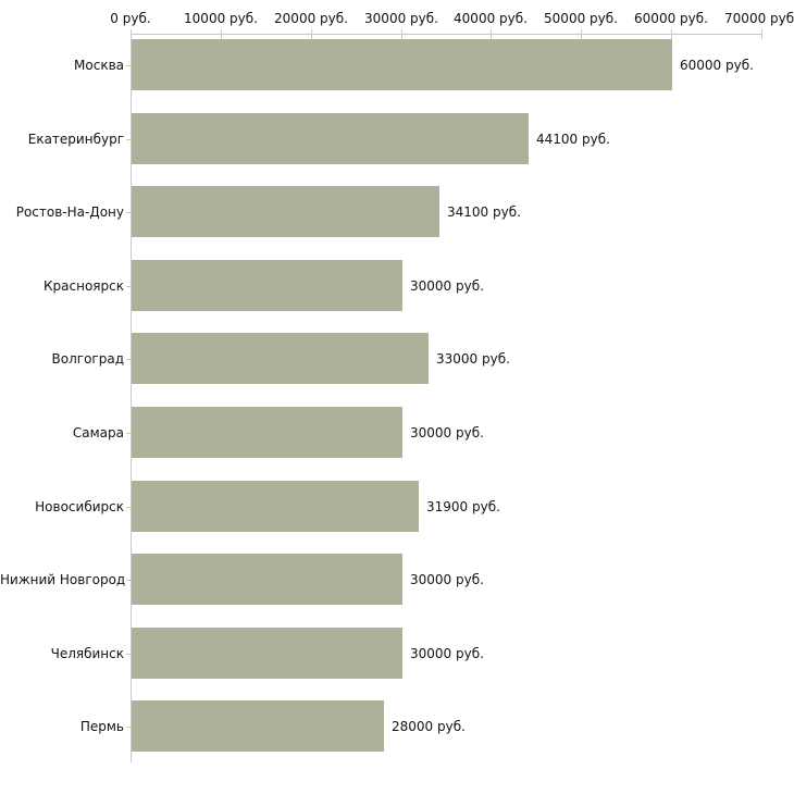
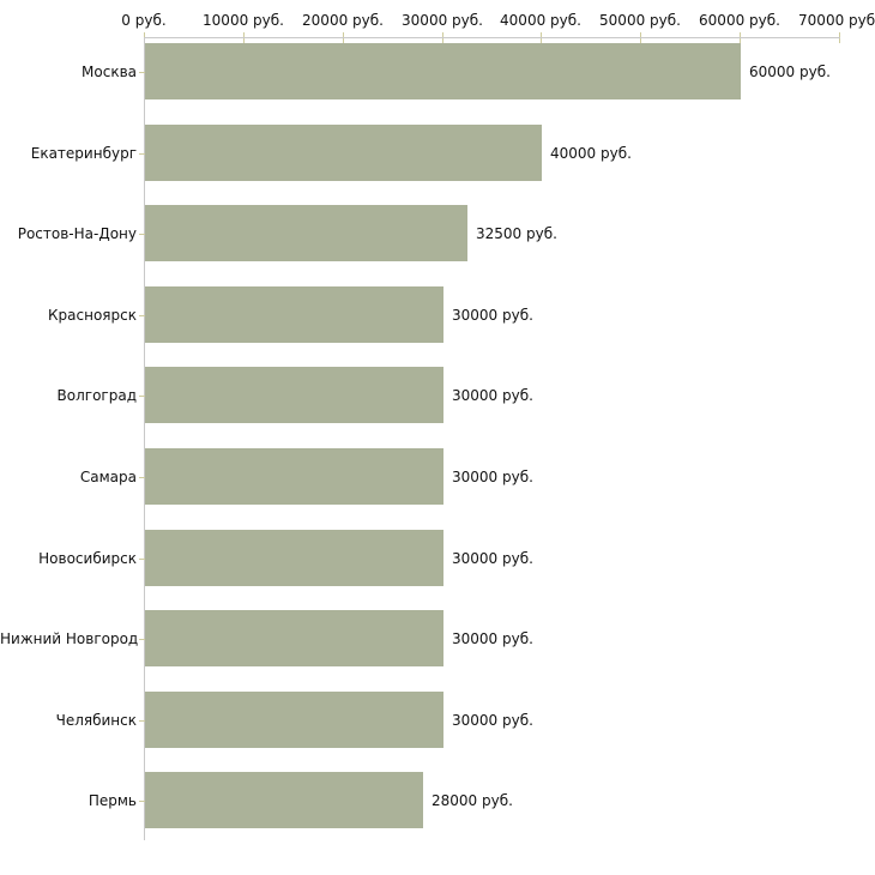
Екатеринбург: 44100 -> 40000
Ростов-На-Дону: 34100 -> 32500
Волгоград: 33000 -> 30000
Новосибирск: 31900 -> 30000
